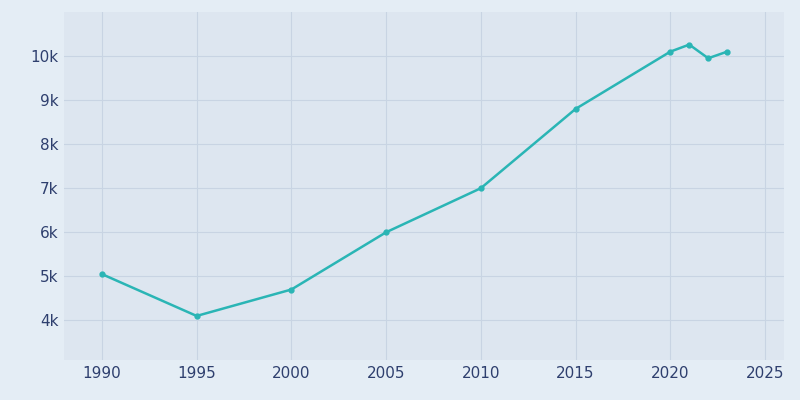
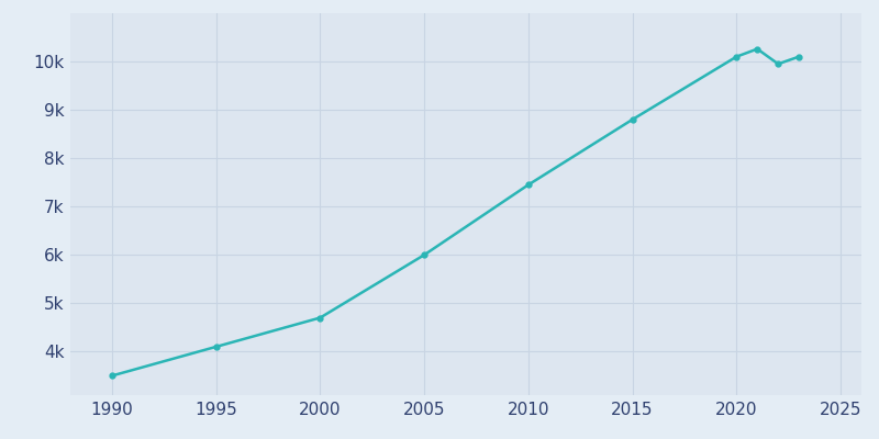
1990: 5.05k -> 3.50k
2010: 7.00k -> 7.45k
